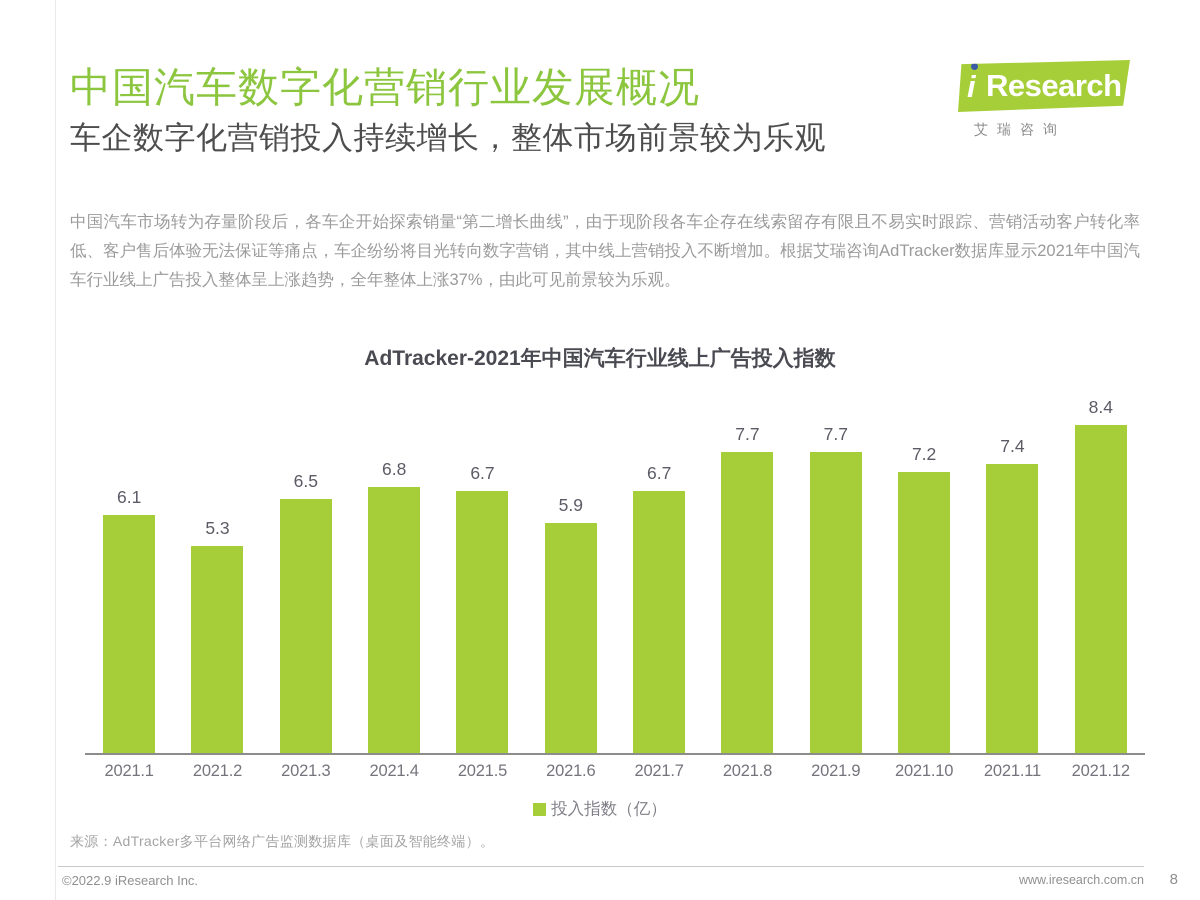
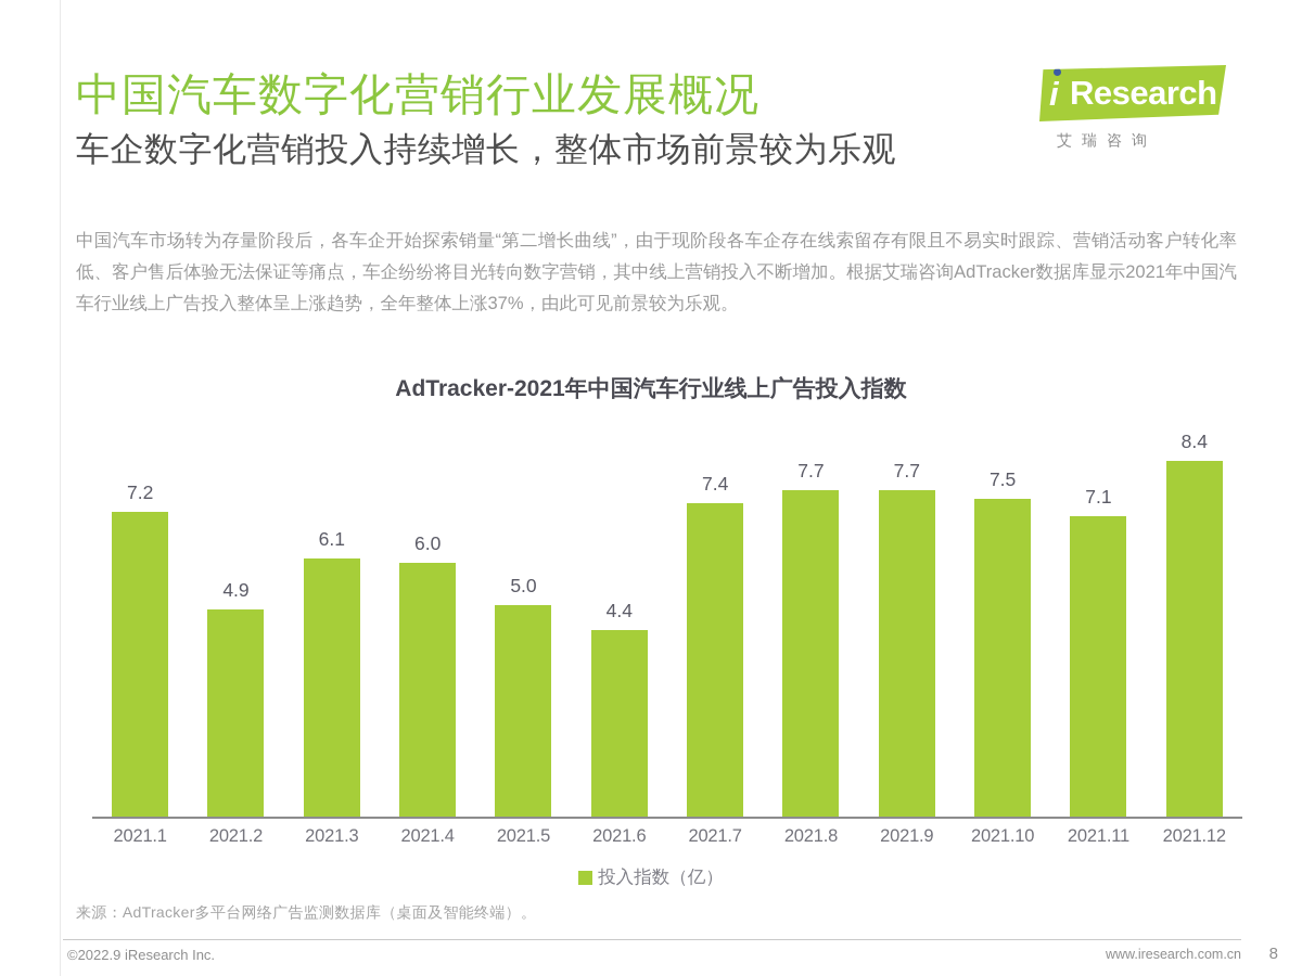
2021.1: 6.1 -> 7.2
2021.2: 5.3 -> 4.9
2021.3: 6.5 -> 6.1
2021.4: 6.8 -> 6.0
2021.5: 6.7 -> 5.0
2021.6: 5.9 -> 4.4
2021.7: 6.7 -> 7.4
2021.10: 7.2 -> 7.5
2021.11: 7.4 -> 7.1
